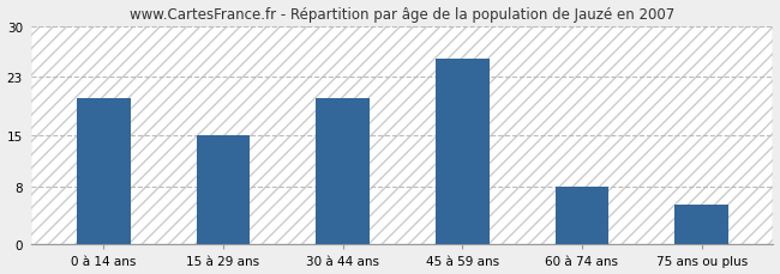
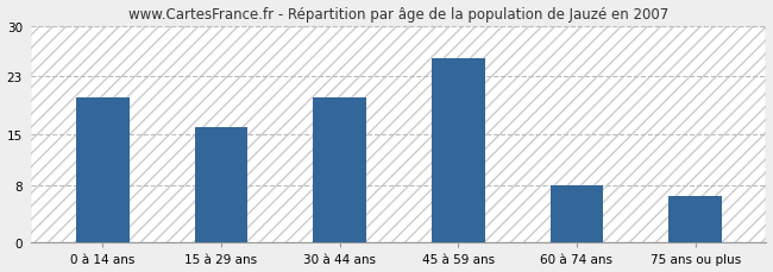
15 à 29 ans: 15.0 -> 16.0
75 ans ou plus: 5.4 -> 6.5
